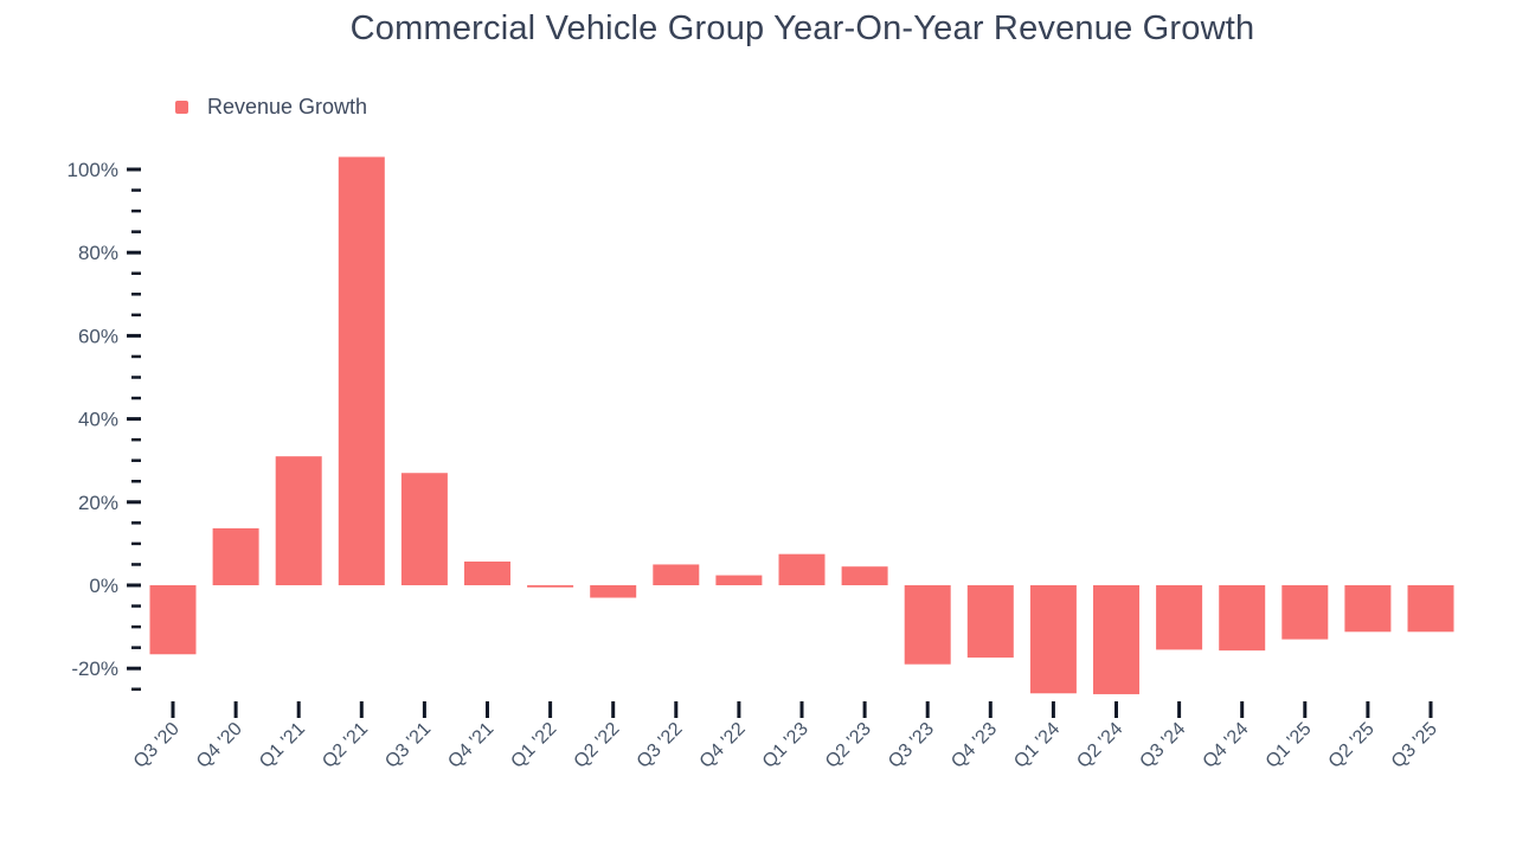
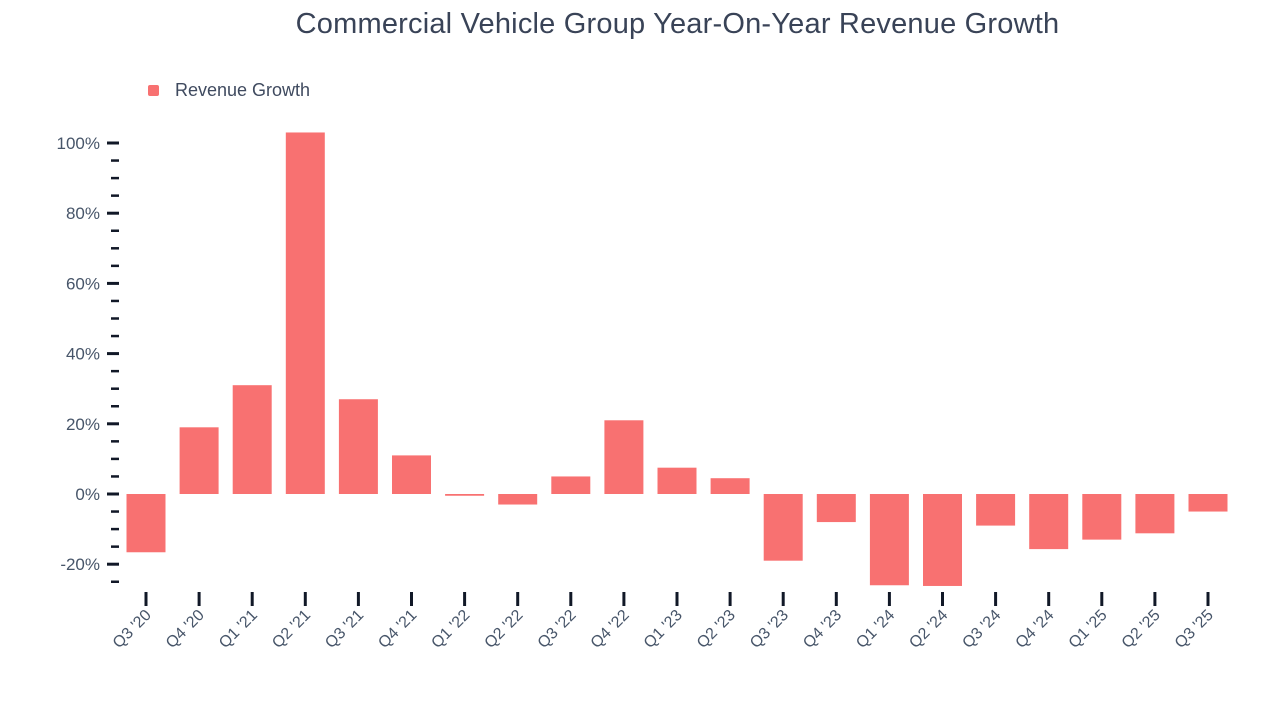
Q4 '20: 14% -> 19%
Q4 '21: 6% -> 11%
Q4 '22: 2% -> 21%
Q4 '23: -17% -> -8%
Q3 '24: -16% -> -9%
Q3 '25: -11% -> -5%
